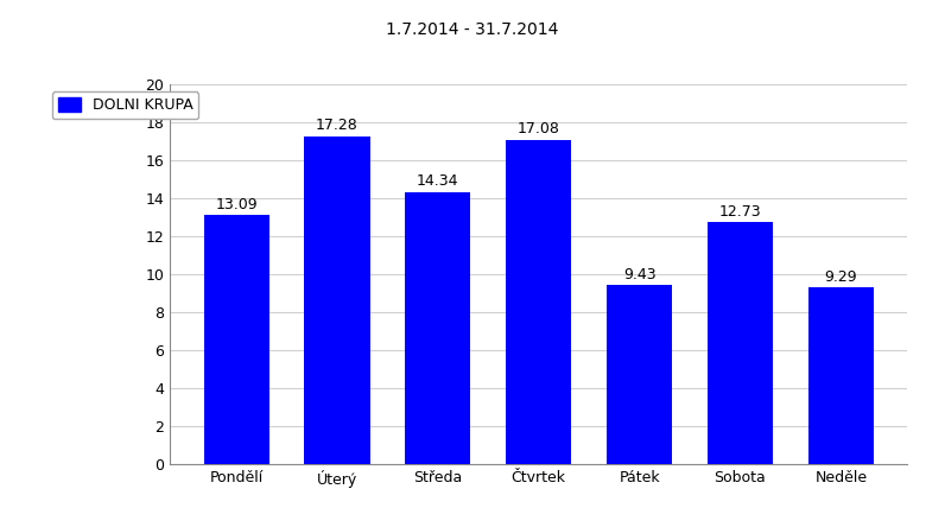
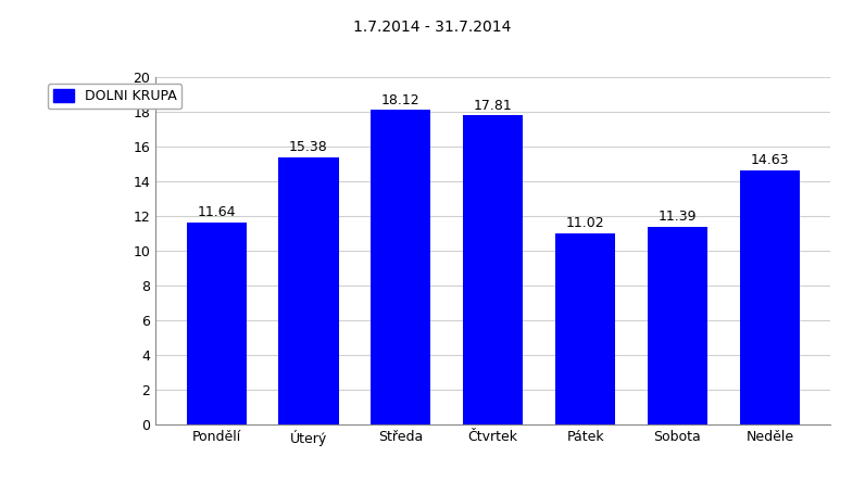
Pondělí: 13.09 -> 11.64
Úterý: 17.28 -> 15.38
Středa: 14.34 -> 18.12
Čtvrtek: 17.08 -> 17.81
Pátek: 9.43 -> 11.02
Sobota: 12.73 -> 11.39
Neděle: 9.29 -> 14.63
